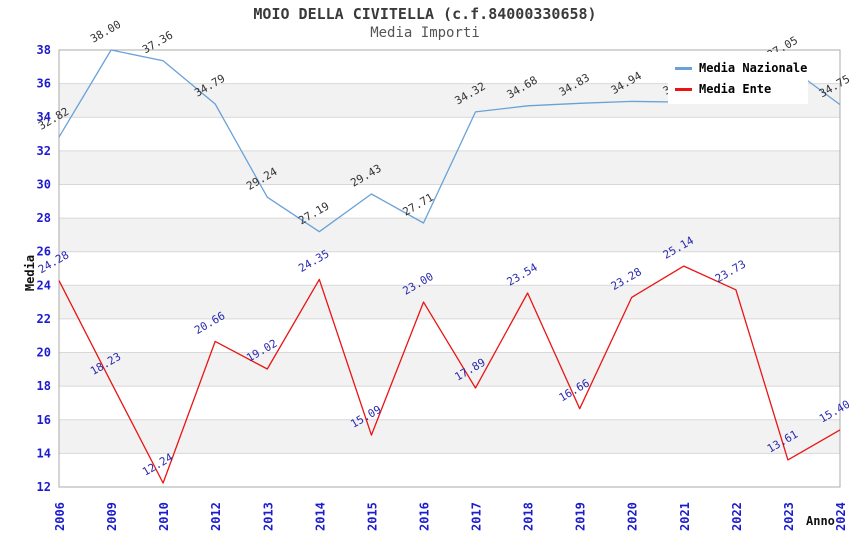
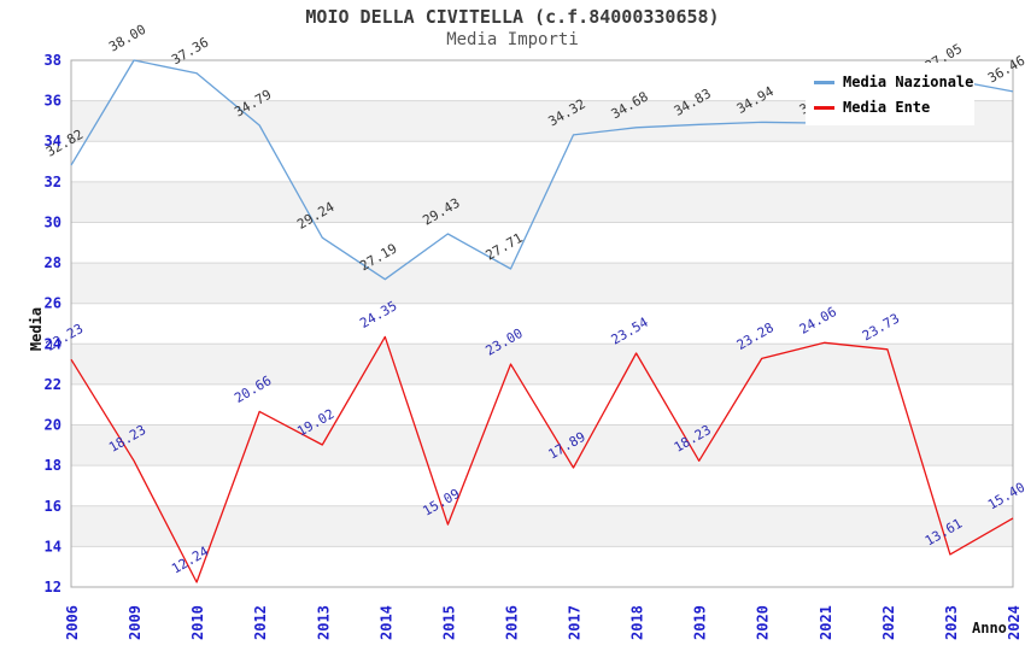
Media Ente/2006: 24.28 -> 23.23
Media Ente/2019: 16.66 -> 18.23
Media Ente/2021: 25.14 -> 24.06
Media Nazionale/2024: 34.75 -> 36.46
